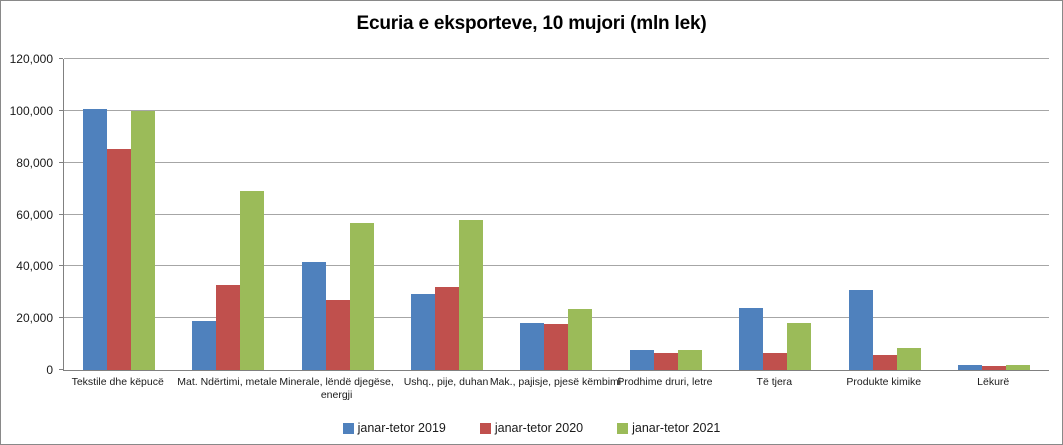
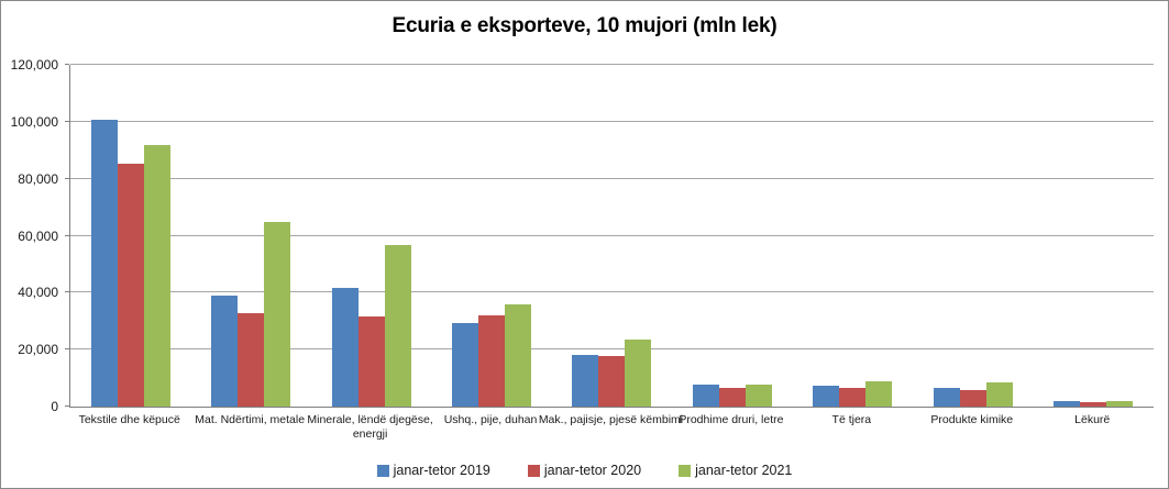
janar-tetor 2021/Tekstile dhe këpucë: 100000 -> 92000
janar-tetor 2019/Mat. Ndërtimi, metale: 19000 -> 39000
janar-tetor 2021/Mat. Ndërtimi, metale: 69000 -> 65000
janar-tetor 2020/Minerale, lëndë djegëse, energji: 27000 -> 32000
janar-tetor 2021/Ushq., pije, duhan: 58000 -> 36000
janar-tetor 2019/Të tjera: 24000 -> 7000
janar-tetor 2021/Të tjera: 18000 -> 9000
janar-tetor 2019/Produkte kimike: 31000 -> 7000
